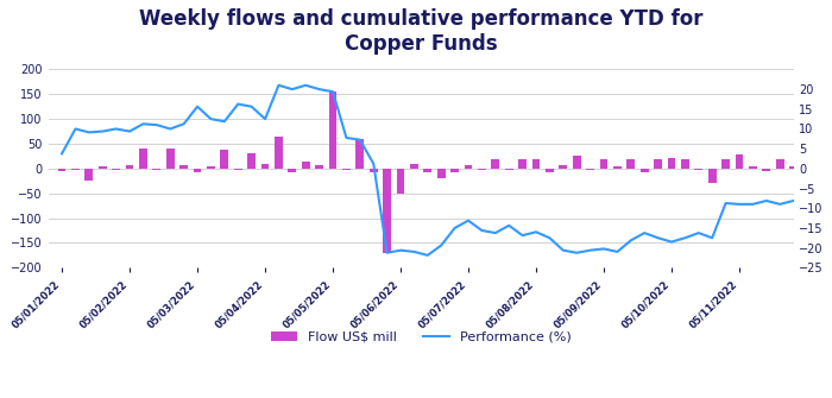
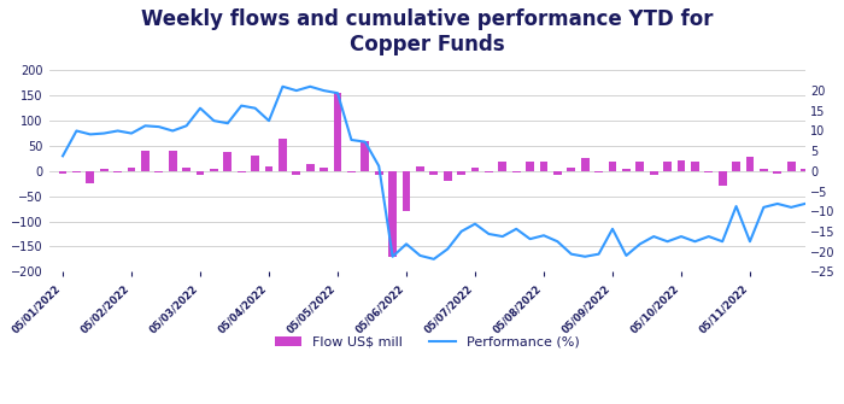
Flow US$ mill/05/06/2022: -50 -> -80
Performance (%)/05/06/2022: -165 -> -145
Performance (%)/05/09/2022: -162 -> -115
Performance (%)/05/10/2022: -148 -> -130
Performance (%)/05/11/2022: -72 -> -140
